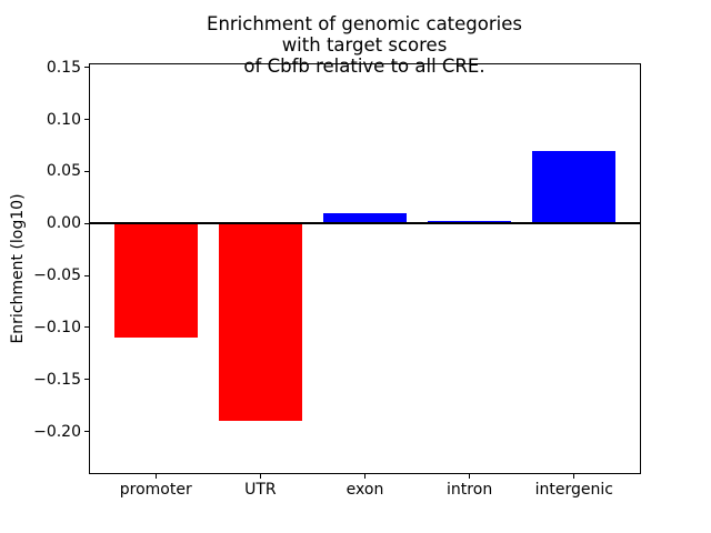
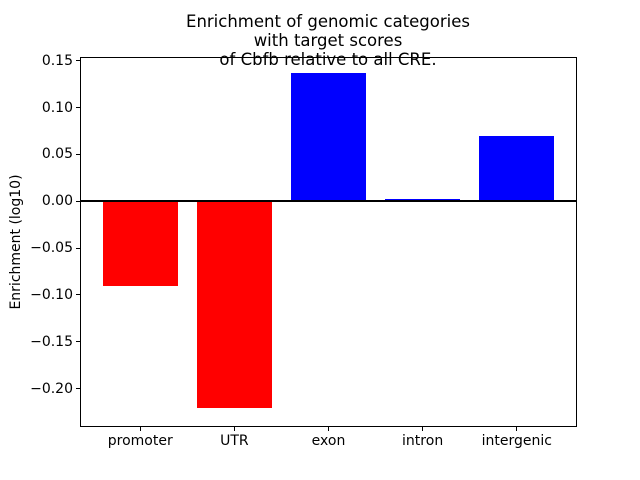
promoter: -0.11 -> -0.09
UTR: -0.19 -> -0.22
exon: 0.01 -> 0.14
